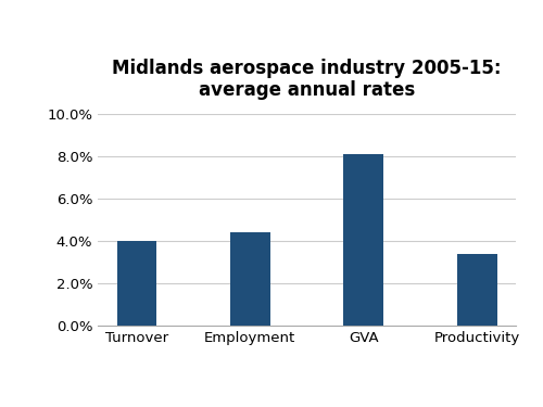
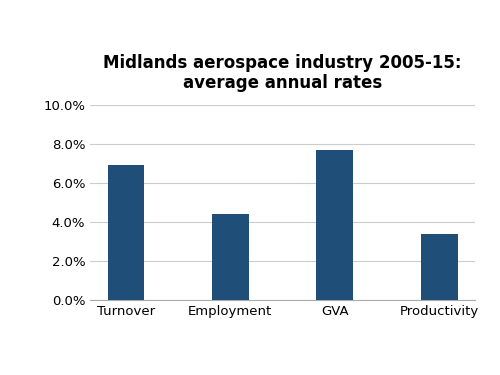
Turnover: 4.0% -> 6.9%
GVA: 8.1% -> 7.7%
